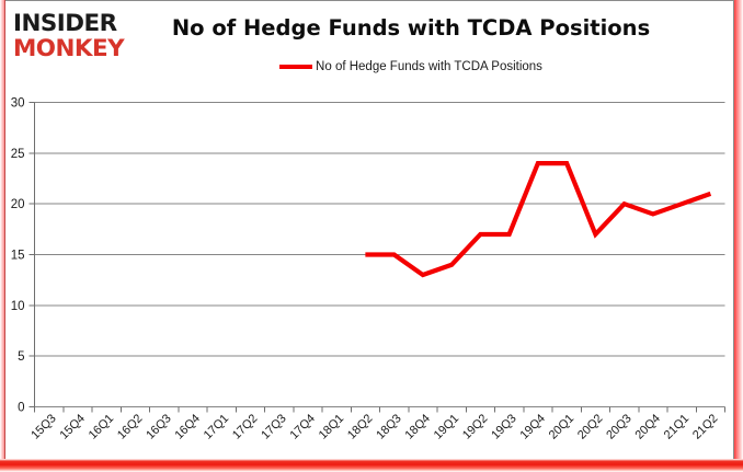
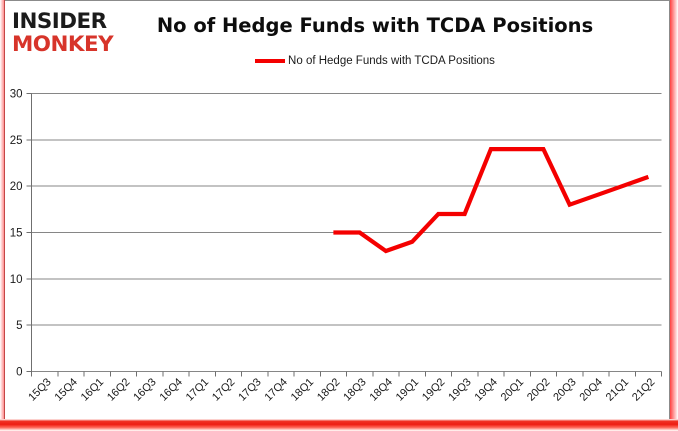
20Q2: 17 -> 24
20Q3: 20 -> 18
